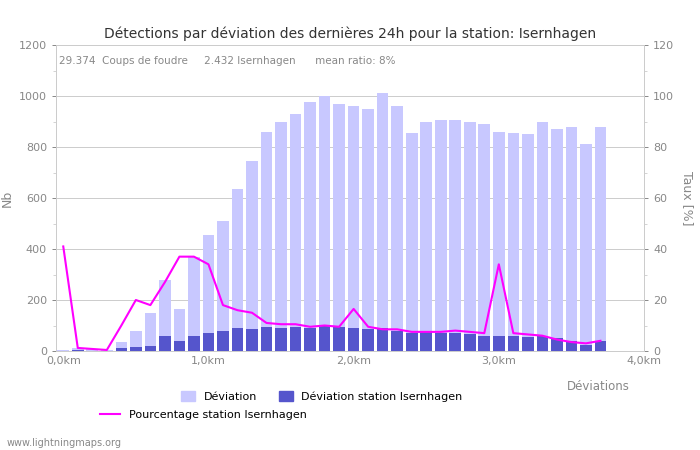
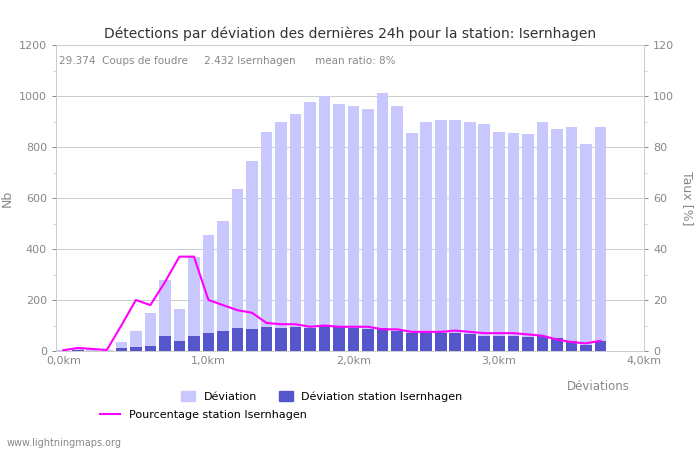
Pourcentage station Isernhagen/0,0km: 41.0 -> 0.3
Pourcentage station Isernhagen/1,0km: 34.0 -> 20.0
Pourcentage station Isernhagen/2,0km: 16.5 -> 9.5
Pourcentage station Isernhagen/3,0km: 34.0 -> 7.0
